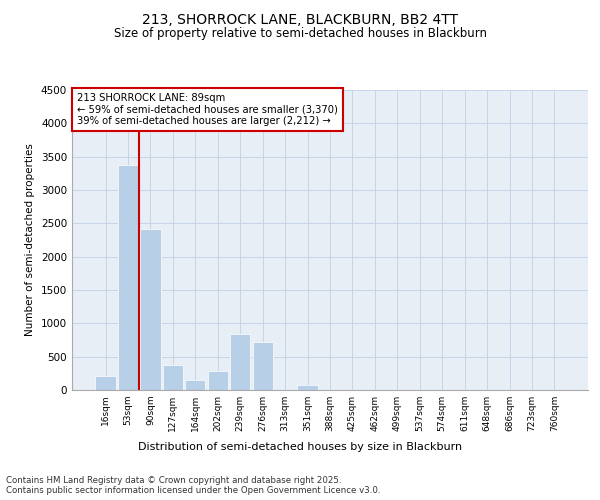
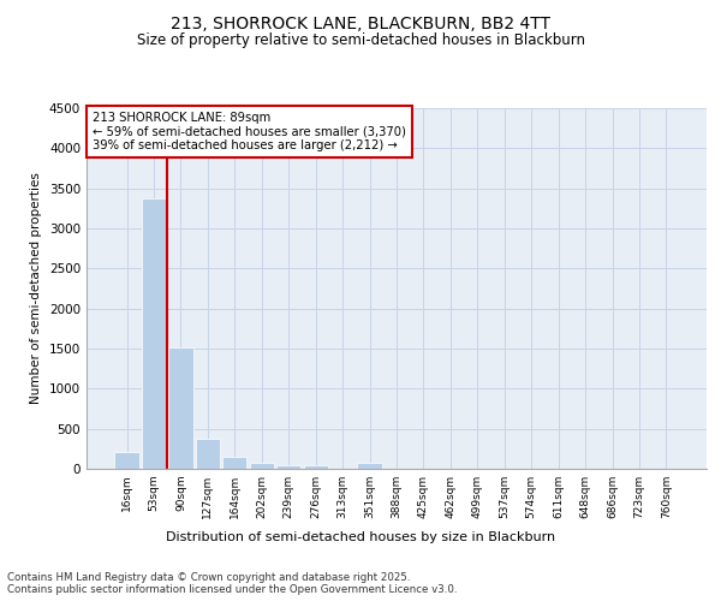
90sqm: 2420 -> 1510
202sqm: 280 -> 80
239sqm: 840 -> 50
276sqm: 720 -> 50
